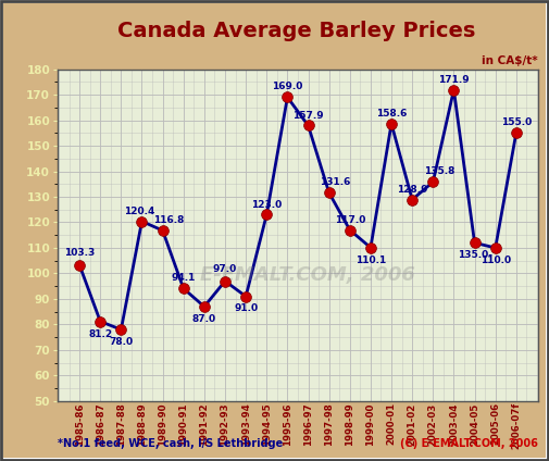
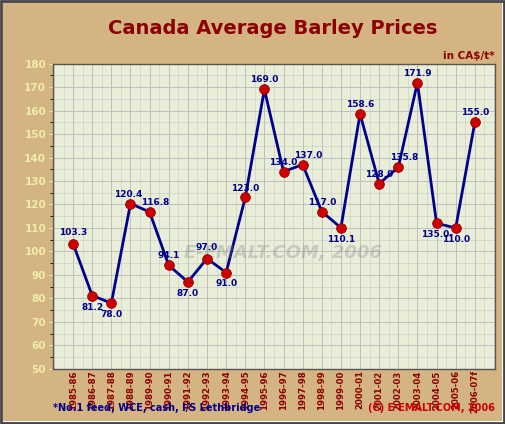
1996-97: 157.9 -> 134.0
1997-98: 131.6 -> 137.0
